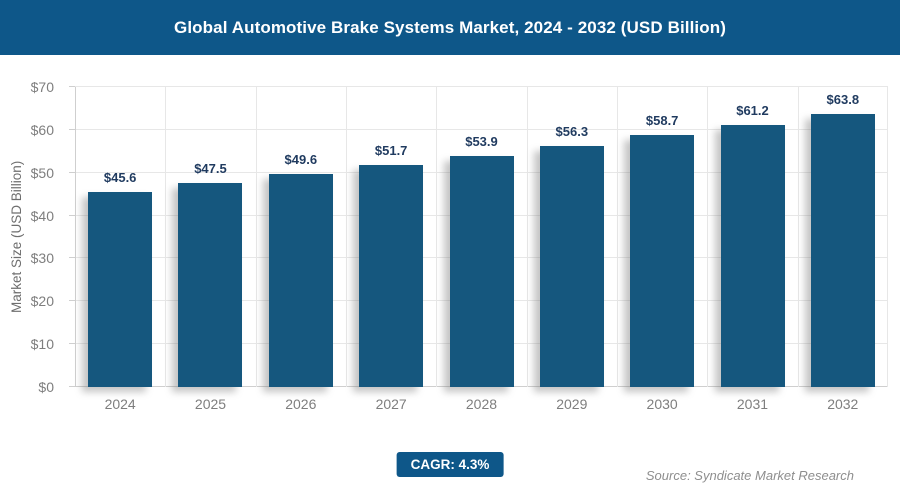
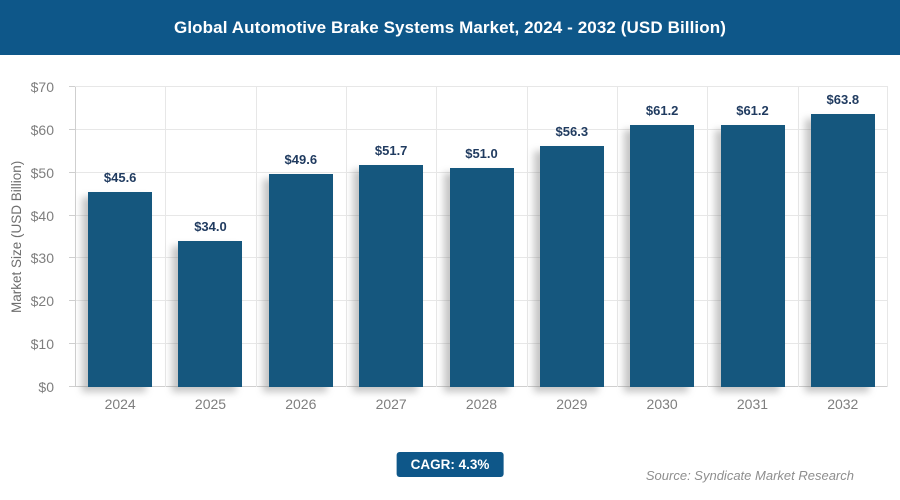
2025: $47.5 -> $34.0
2028: $53.9 -> $51.0
2030: $58.7 -> $61.2
